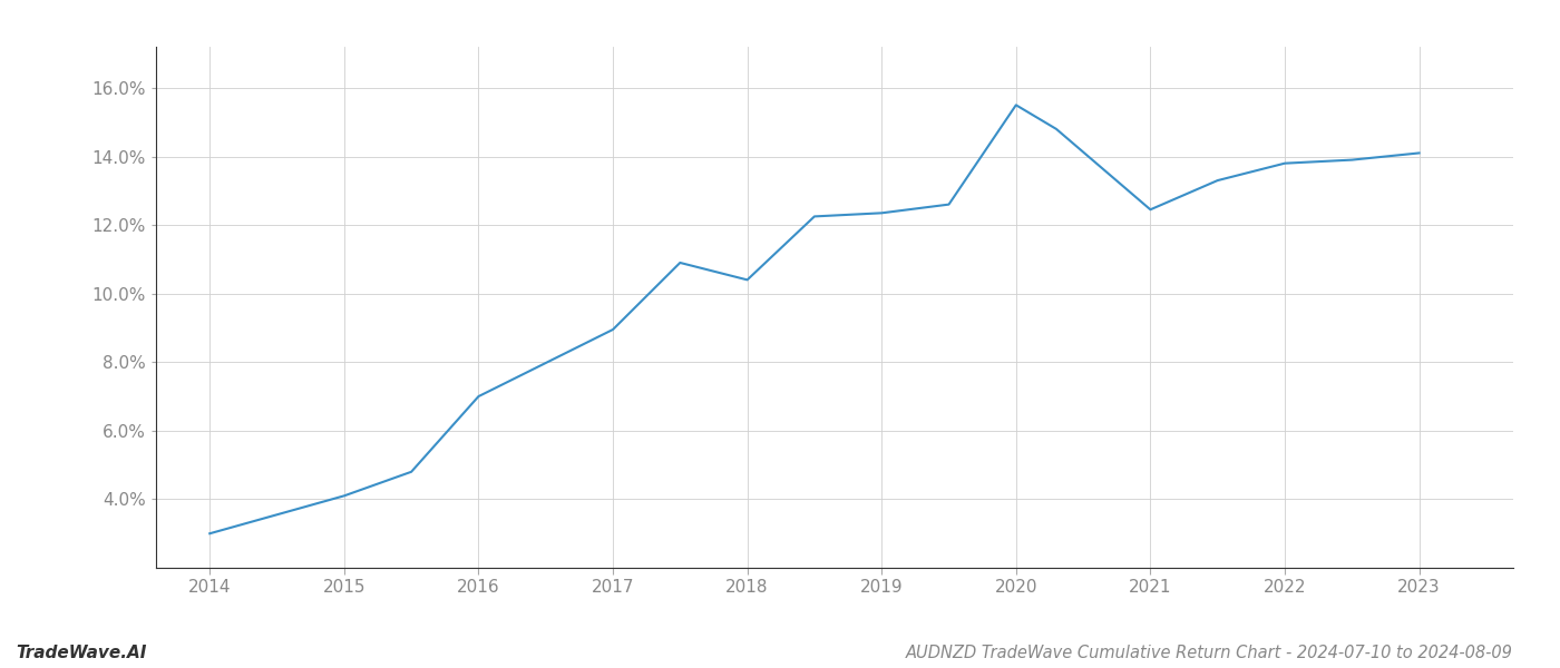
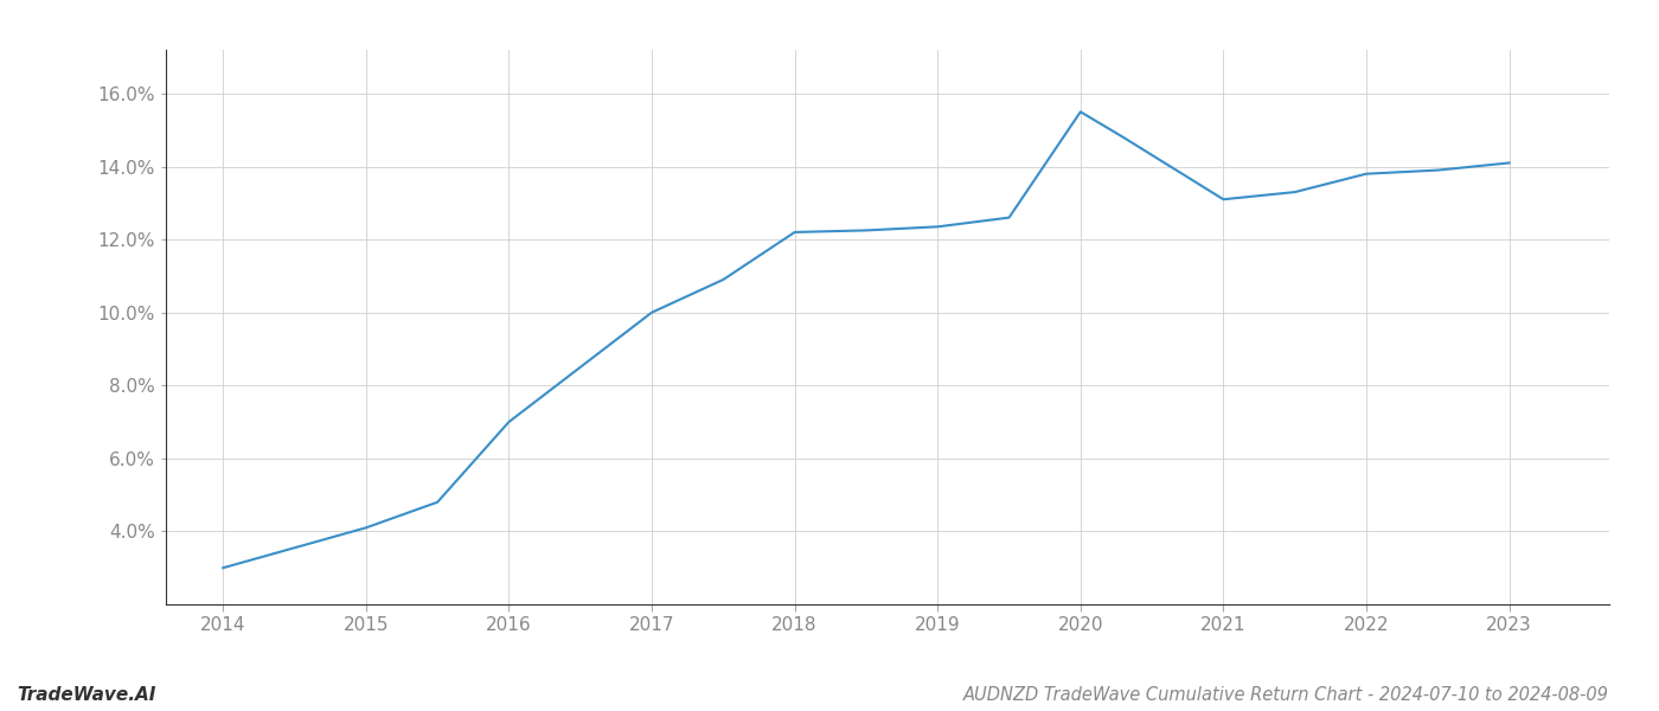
2017: 8.95% -> 10.00%
2018: 10.40% -> 12.20%
2021: 12.45% -> 13.10%
